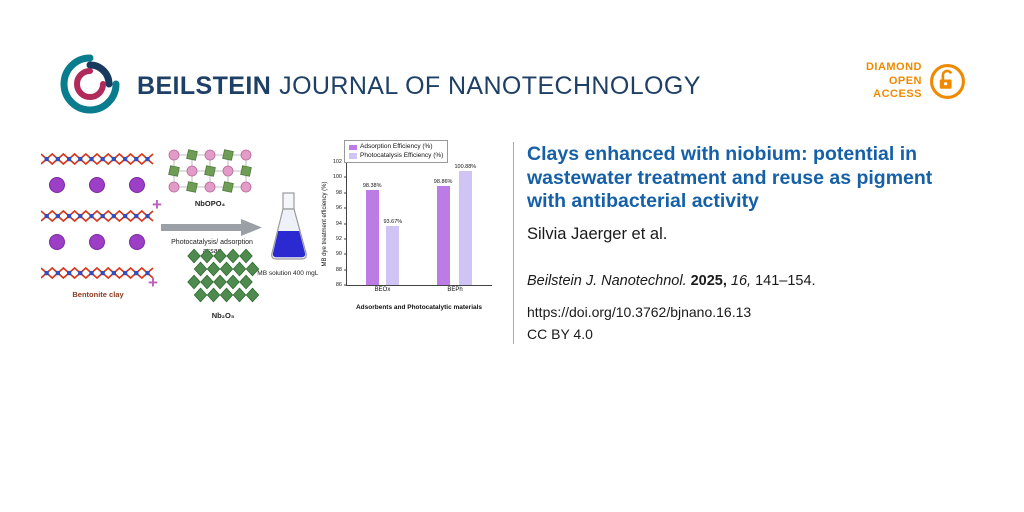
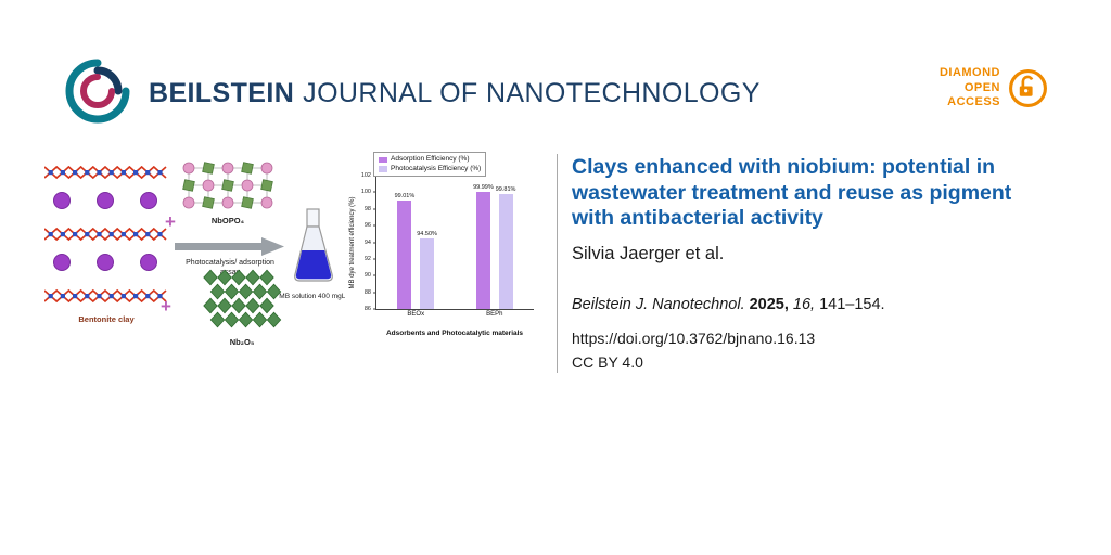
Adsorption Efficiency (%)/BEOx: 98.38% -> 99.01%
Photocatalysis Efficiency (%)/BEOx: 93.67% -> 94.50%
Adsorption Efficiency (%)/BEPh: 98.86% -> 99.99%
Photocatalysis Efficiency (%)/BEPh: 100.88% -> 99.81%
